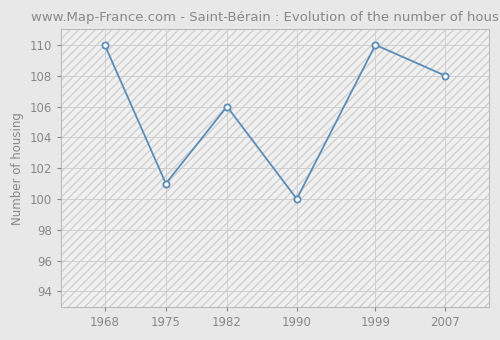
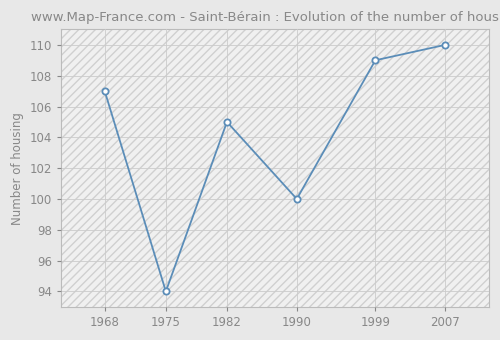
1968: 110 -> 107
1975: 101 -> 94
1982: 106 -> 105
1999: 110 -> 109
2007: 108 -> 110
